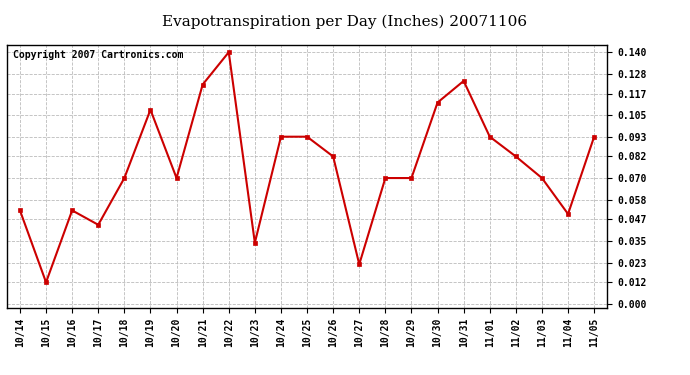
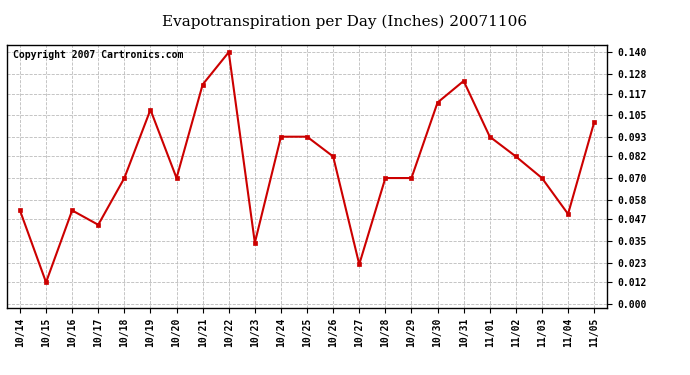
11/05: 0.093 -> 0.101
